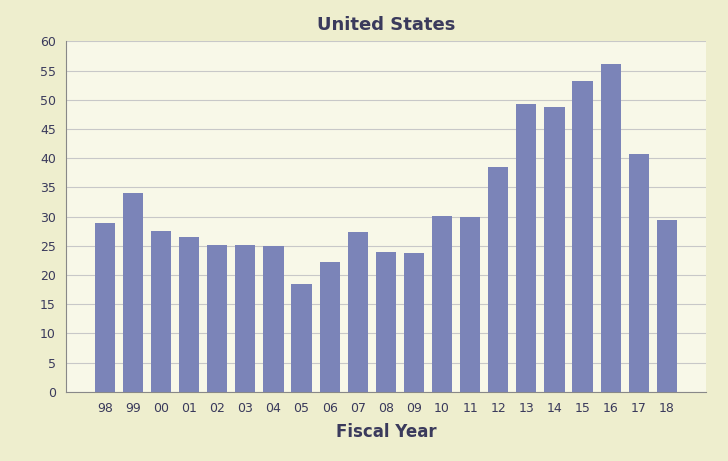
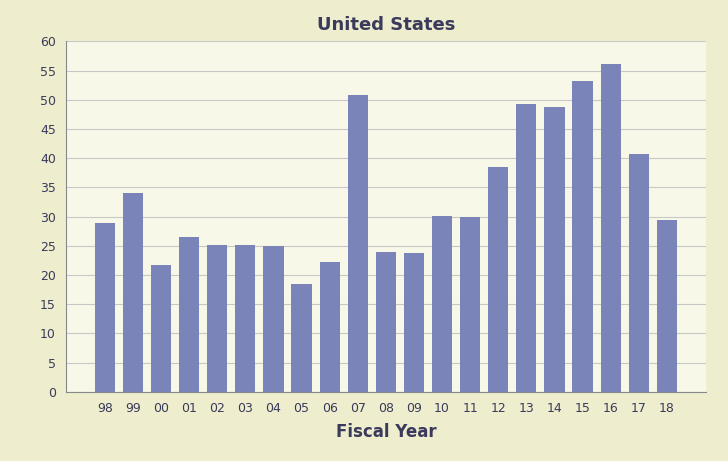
00: 27.5 -> 21.8
07: 27.4 -> 50.8
